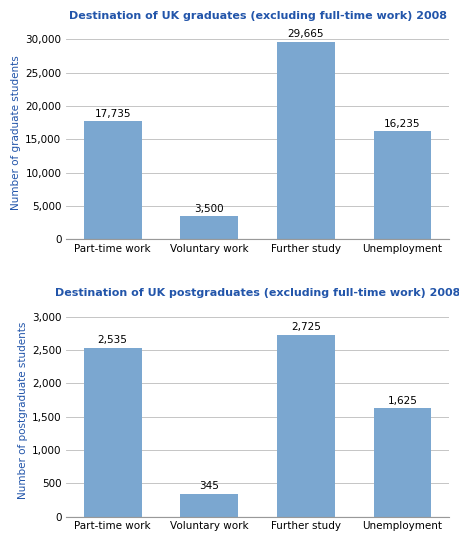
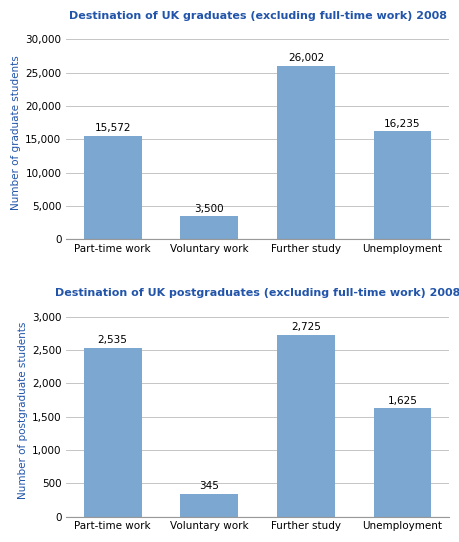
Destination of UK graduates (excluding full-time work) 2008/Part-time work: 17,735 -> 15,572
Destination of UK graduates (excluding full-time work) 2008/Further study: 29,665 -> 26,002
